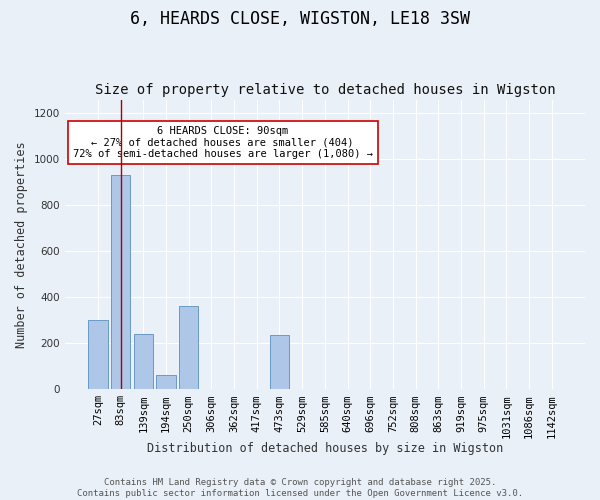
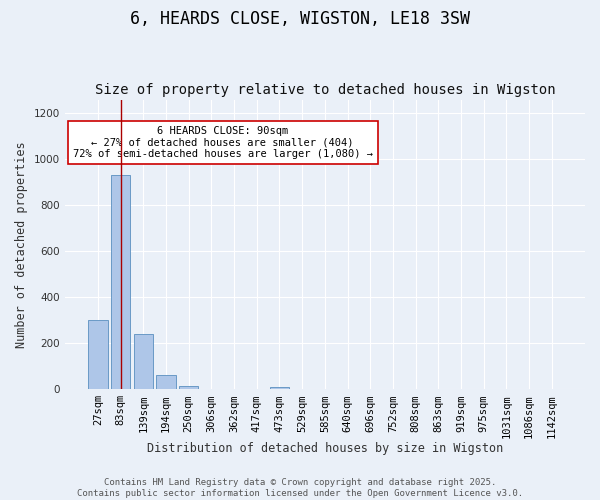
250sqm: 360 -> 12
473sqm: 235 -> 8
